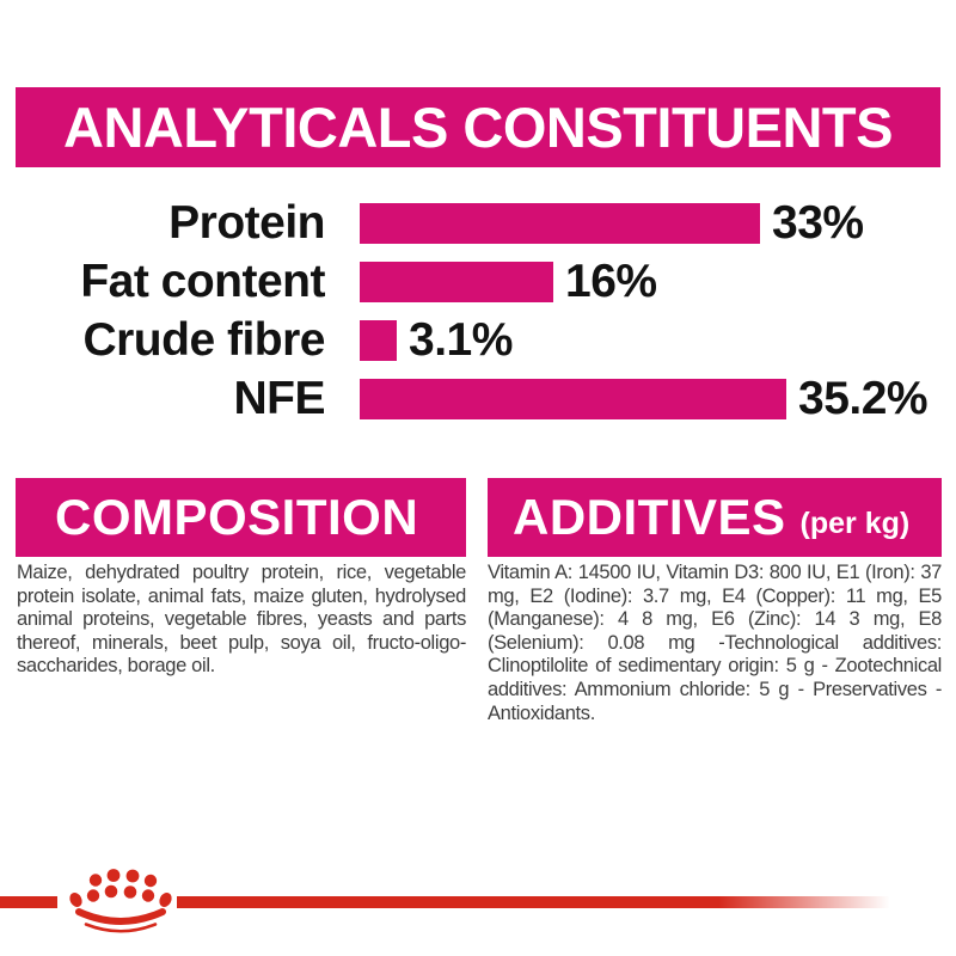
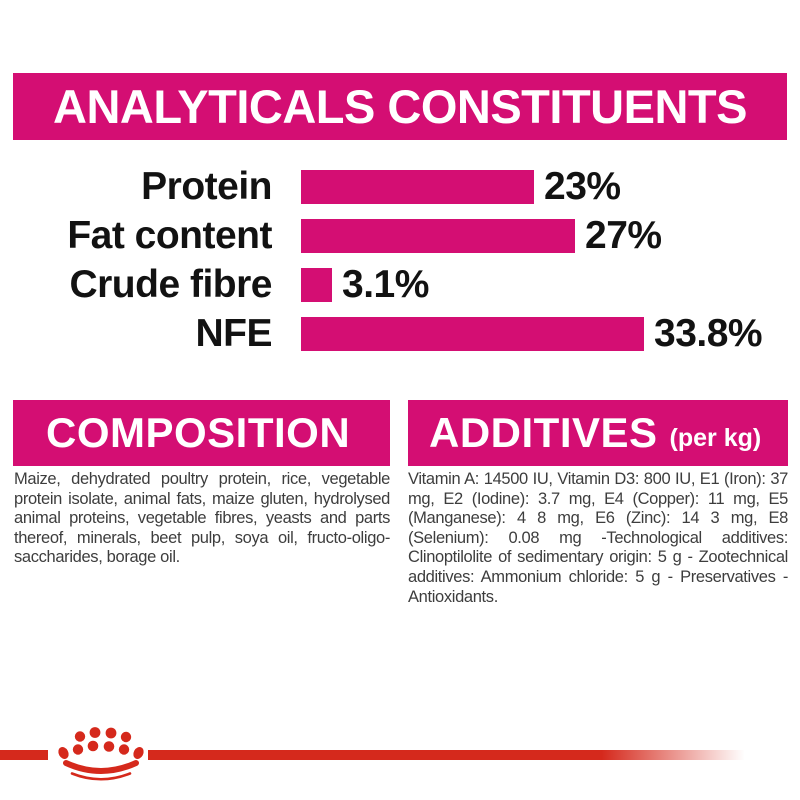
Protein: 33% -> 23%
Fat content: 16% -> 27%
NFE: 35.2% -> 33.8%
